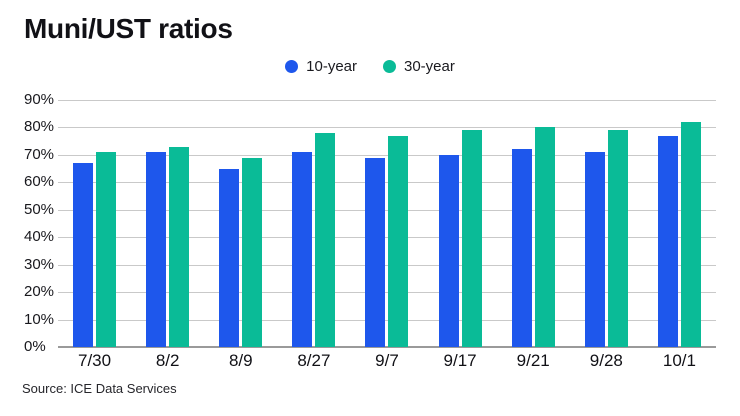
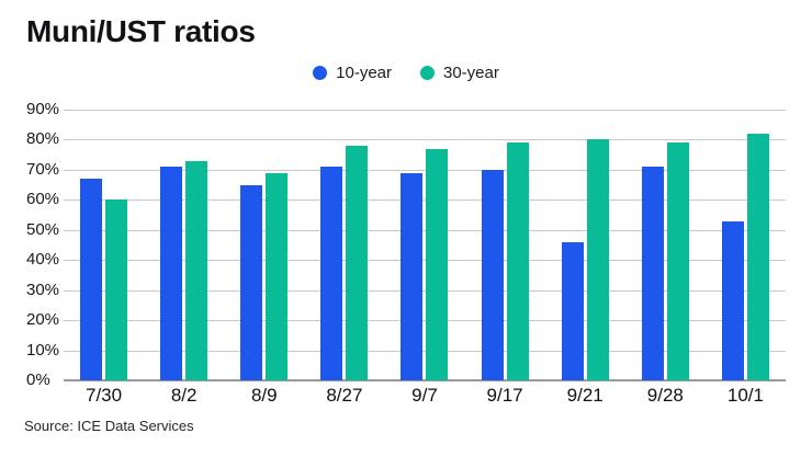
30-year/7/30: 71% -> 60%
10-year/9/21: 72% -> 46%
10-year/10/1: 77% -> 53%
